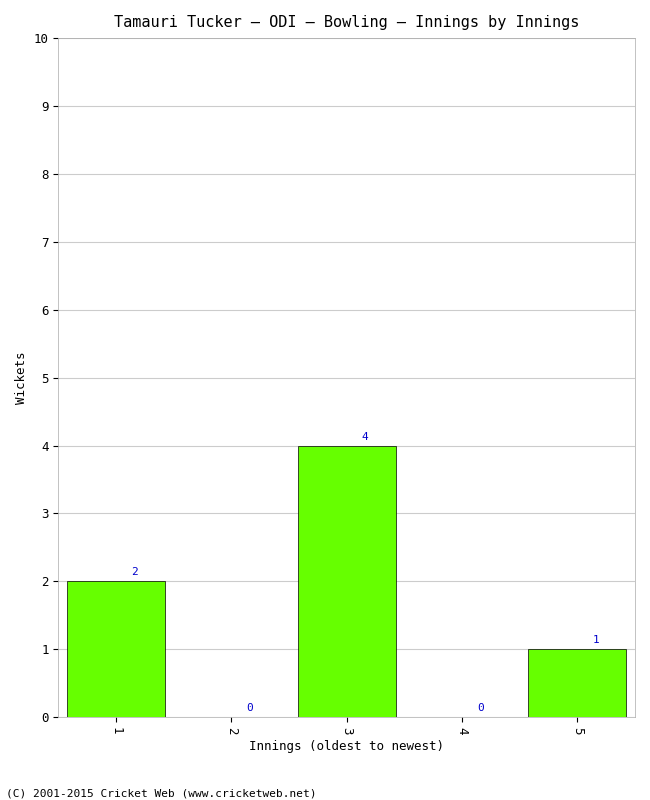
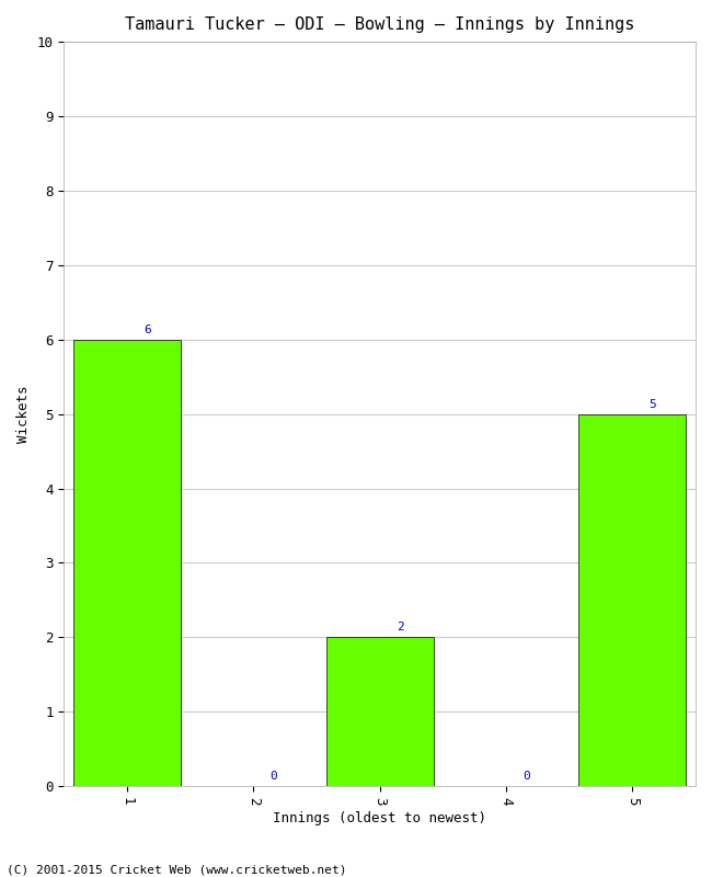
1: 2 -> 6
3: 4 -> 2
5: 1 -> 5
